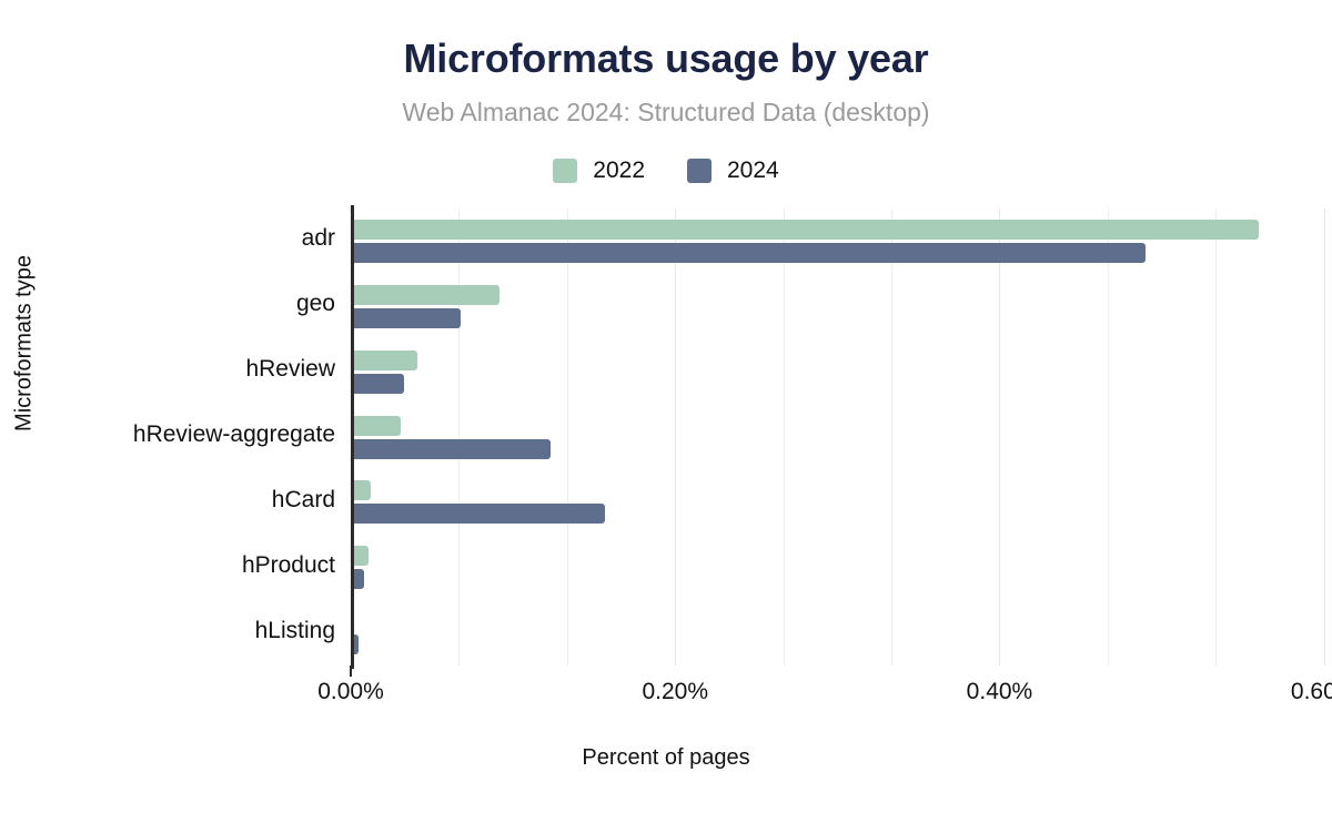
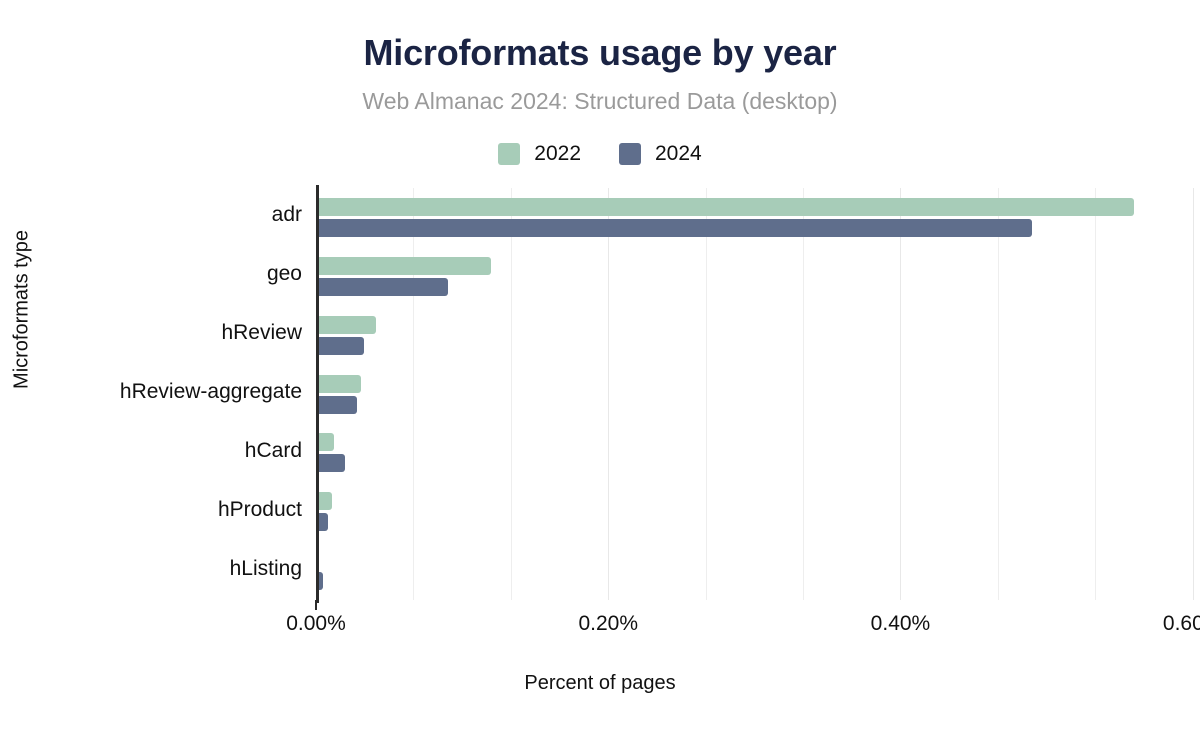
2022/geo: 0.092% -> 0.120%
2024/geo: 0.068% -> 0.090%
2024/hReview-aggregate: 0.123% -> 0.028%
2024/hCard: 0.157% -> 0.020%
